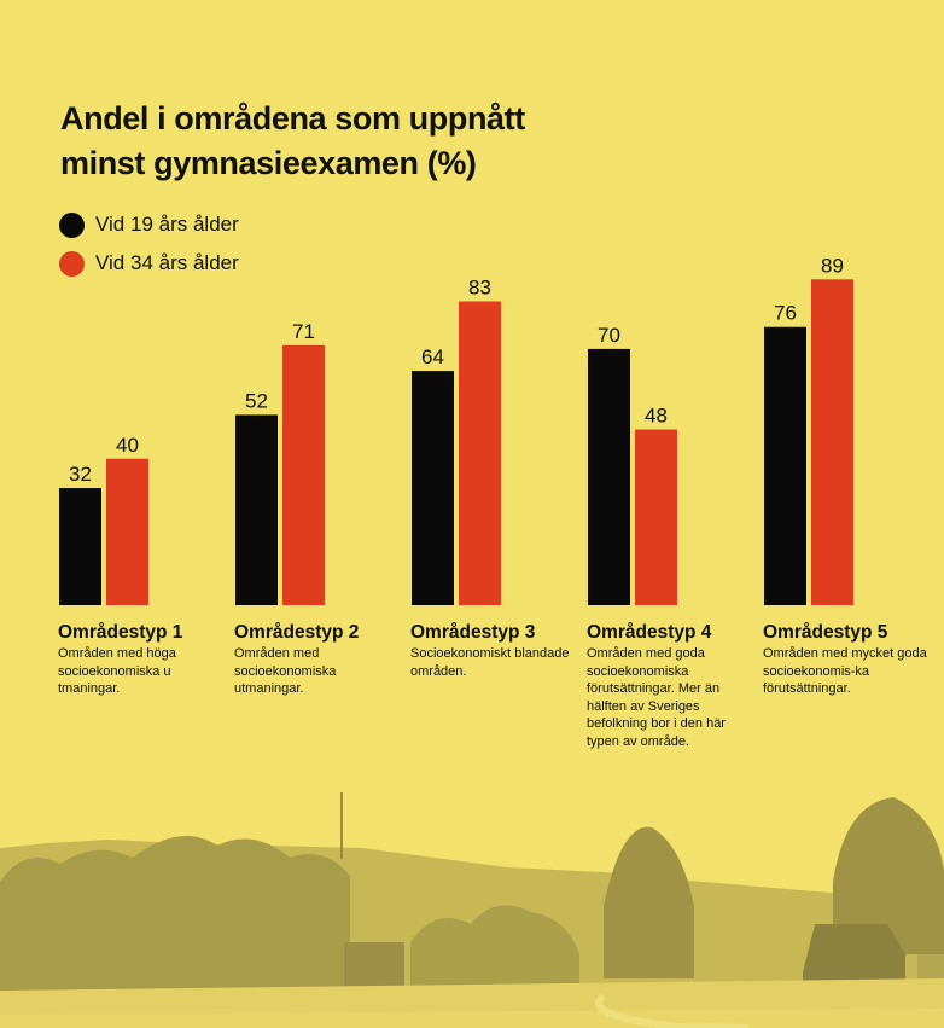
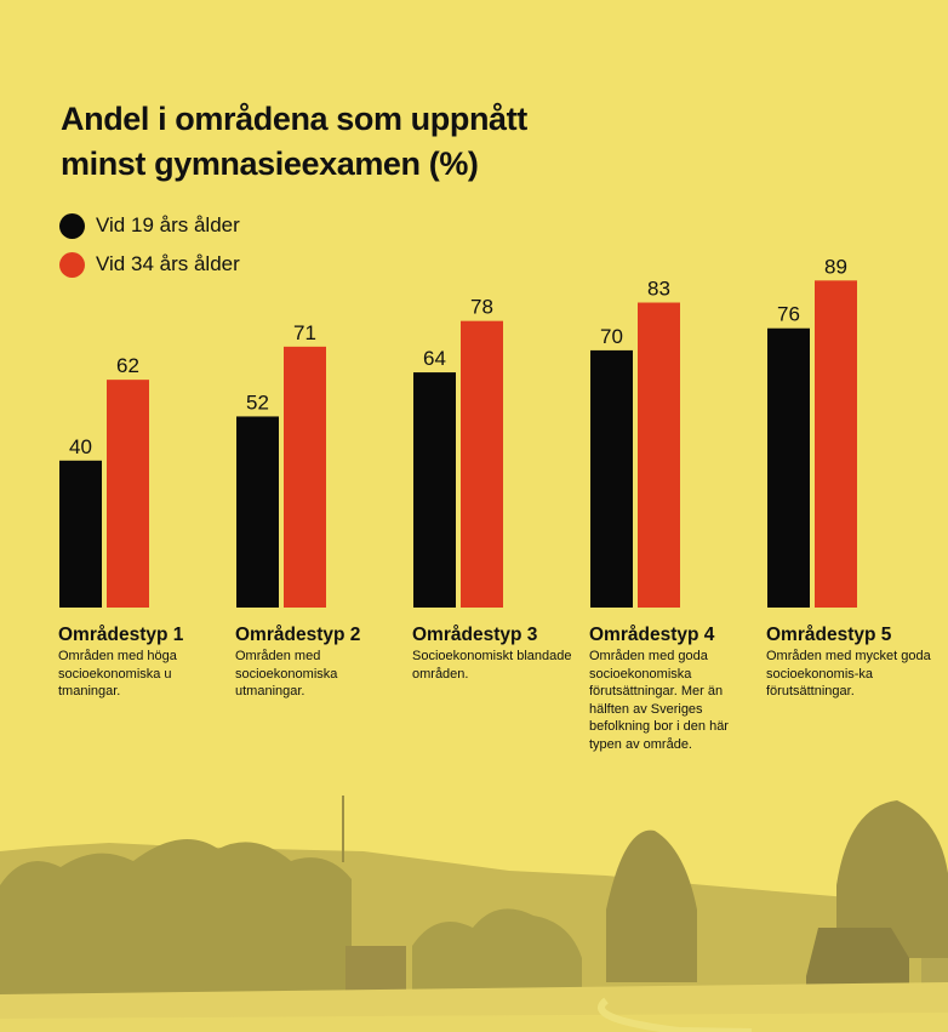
Vid 19 års ålder/Områdestyp 1: 32 -> 40
Vid 34 års ålder/Områdestyp 1: 40 -> 62
Vid 34 års ålder/Områdestyp 3: 83 -> 78
Vid 34 års ålder/Områdestyp 4: 48 -> 83
